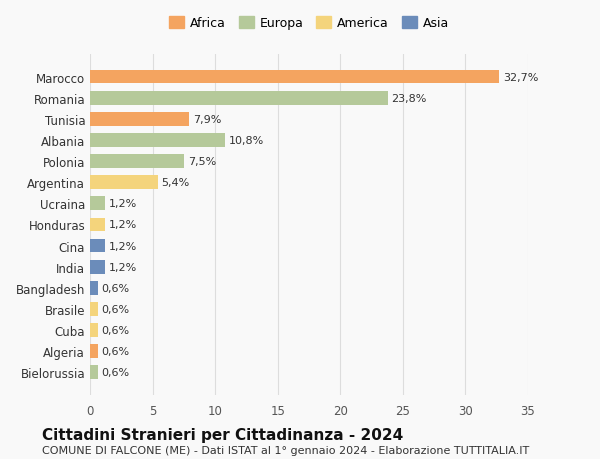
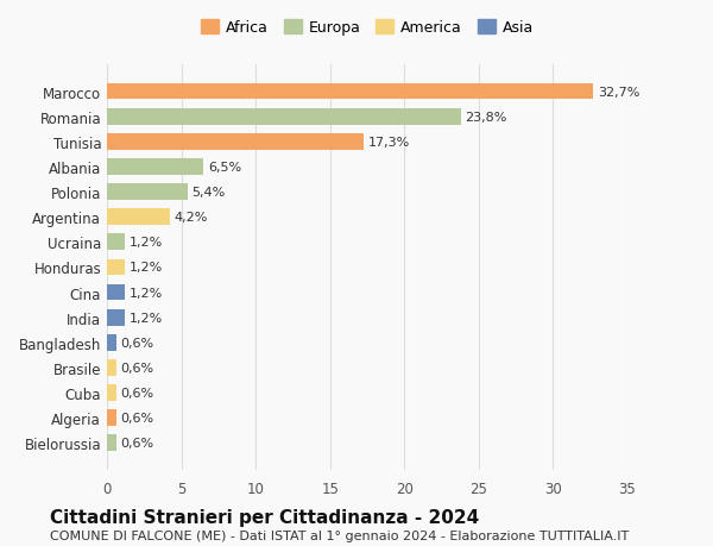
Tunisia: 7,9% -> 17,3%
Albania: 10,8% -> 6,5%
Polonia: 7,5% -> 5,4%
Argentina: 5,4% -> 4,2%
